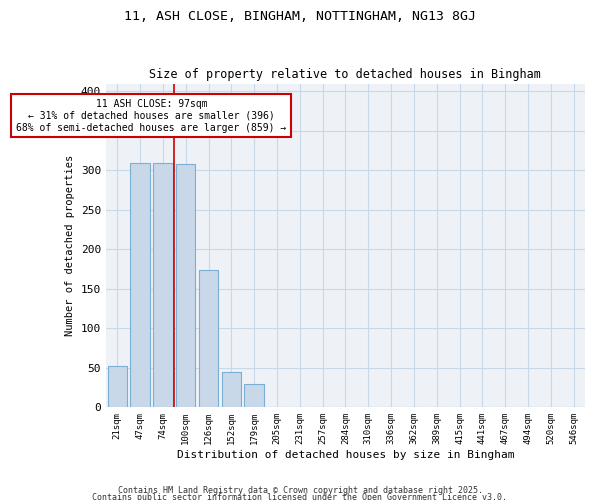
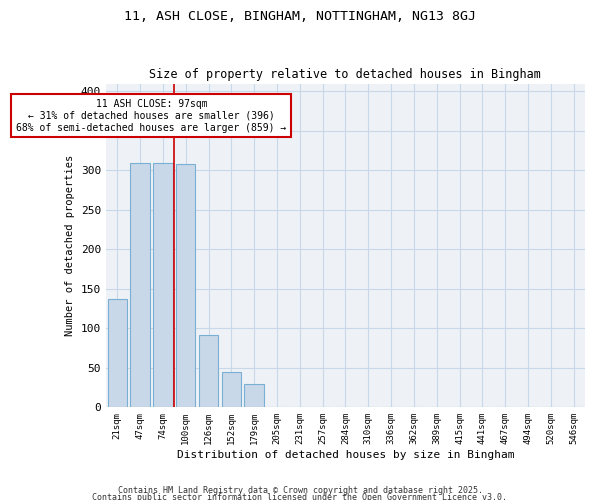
21sqm: 52 -> 137
126sqm: 174 -> 92
